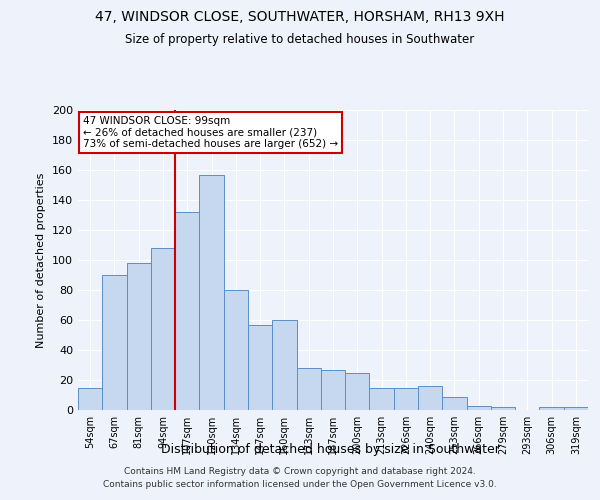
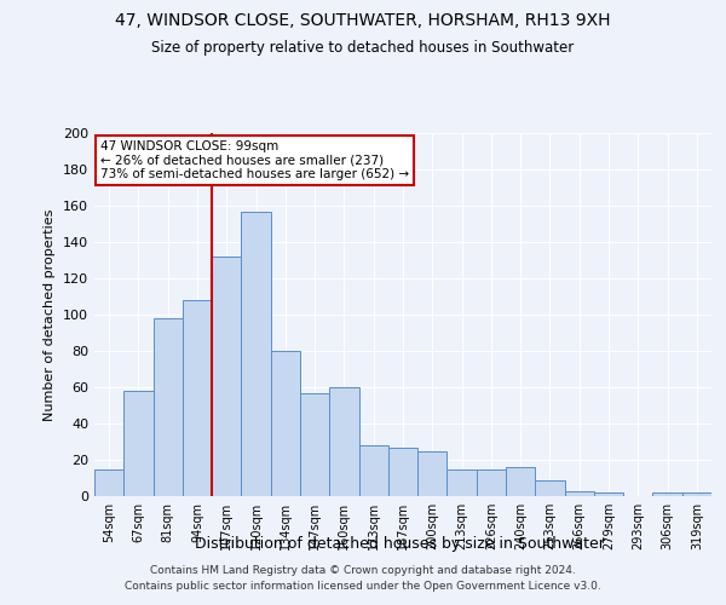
67sqm: 90 -> 58
